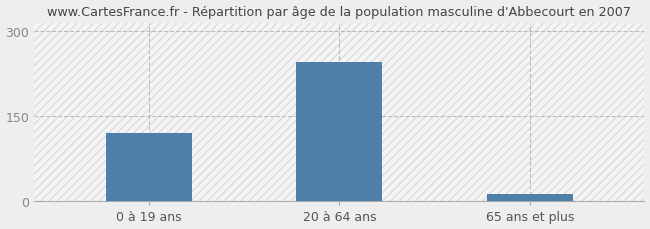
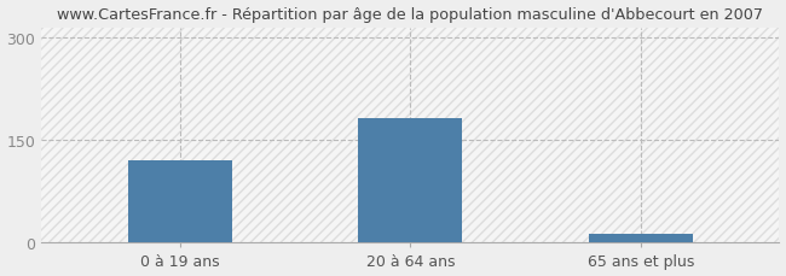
20 à 64 ans: 246 -> 183
